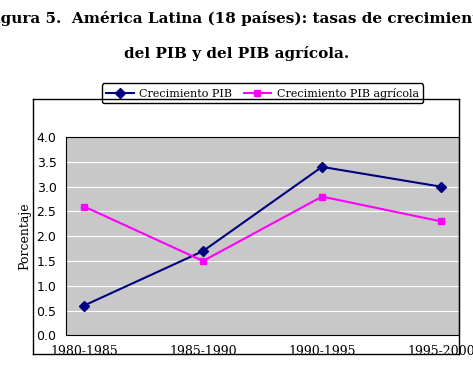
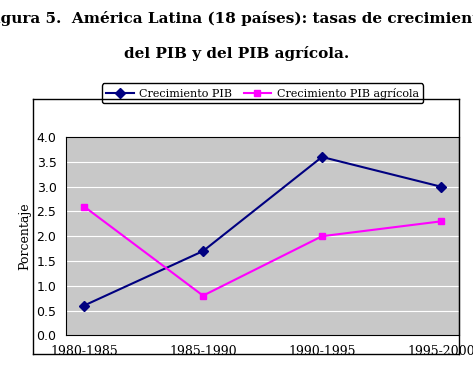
Crecimiento PIB agrícola/1985-1990: 1.5 -> 0.8
Crecimiento PIB/1990-1995: 3.4 -> 3.6
Crecimiento PIB agrícola/1990-1995: 2.8 -> 2.0
